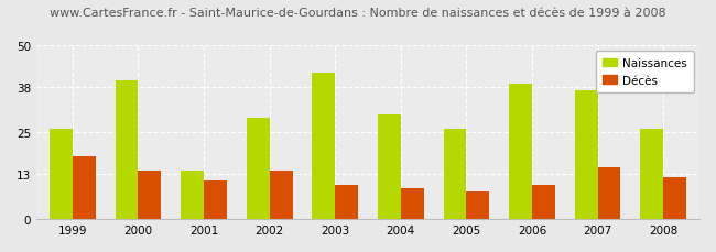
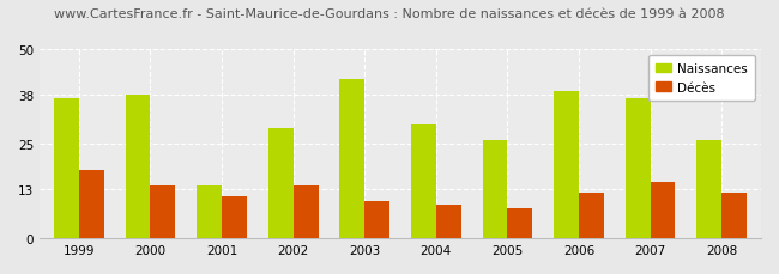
Naissances/1999: 26 -> 37
Naissances/2000: 40 -> 38
Décès/2006: 10 -> 12
